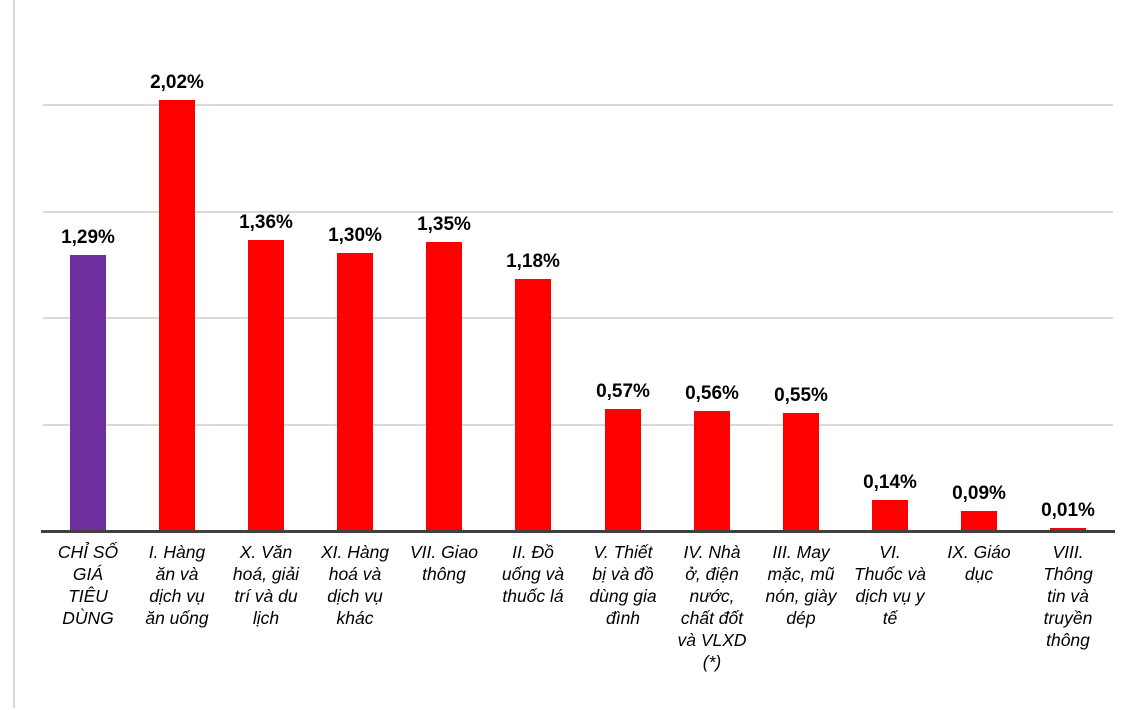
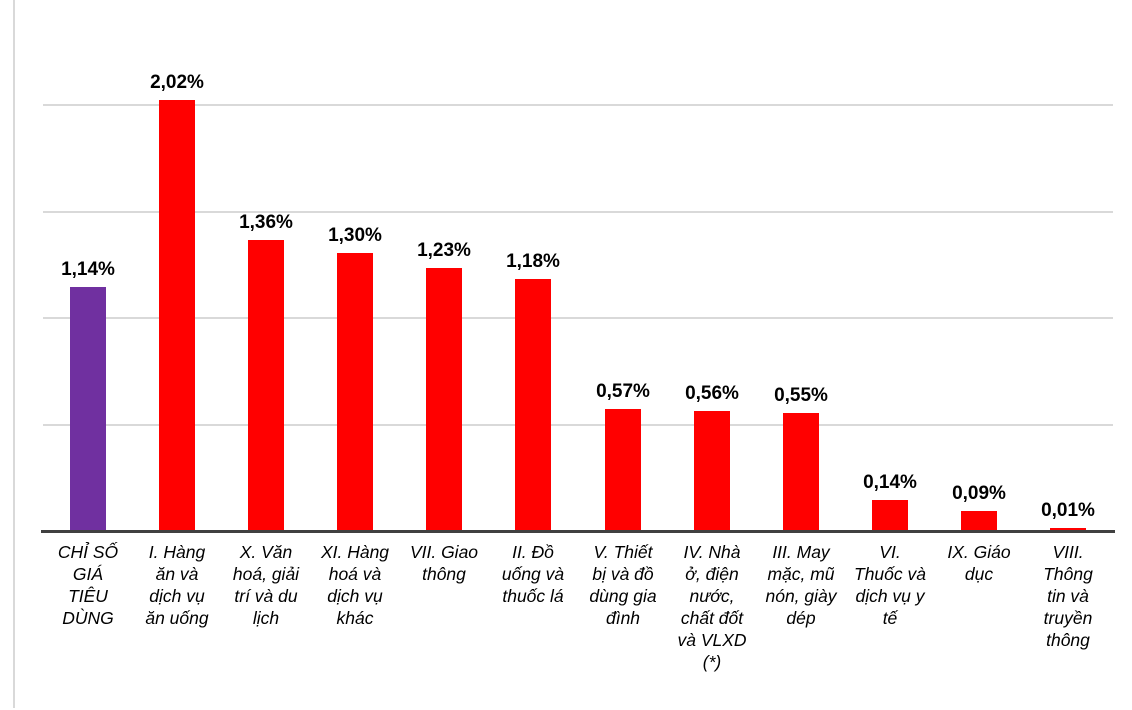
CHỈ SỐ GIÁ TIÊU DÙNG: 1,29% -> 1,14%
VII. Giao thông: 1,35% -> 1,23%
